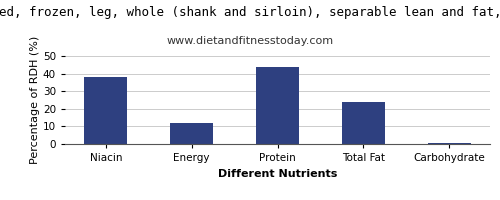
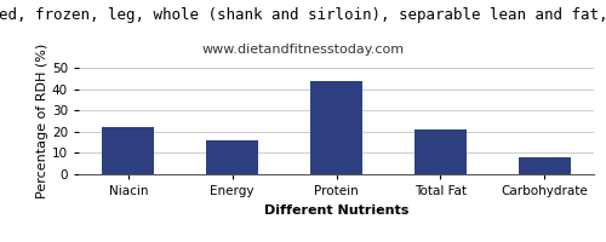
Niacin: 38 -> 22
Energy: 12 -> 16
Total Fat: 24 -> 21
Carbohydrate: 0 -> 8
